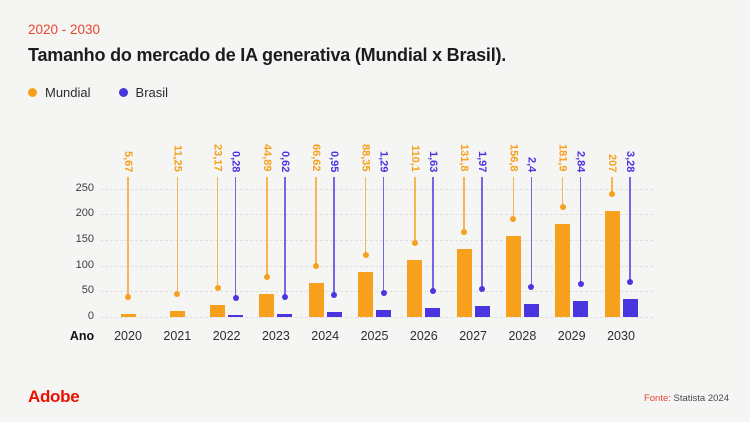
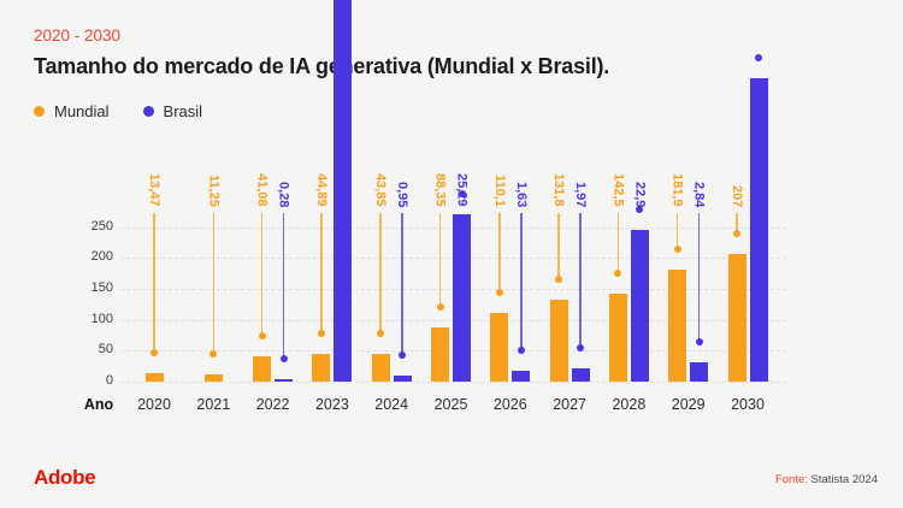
Mundial/2020: 5,67 -> 13,47
Mundial/2022: 23,17 -> 41,08
Brasil/2023: 0,62 -> 77,28
Mundial/2024: 66,62 -> 43,85
Brasil/2025: 1,29 -> 25,29
Mundial/2028: 156,8 -> 142,5
Brasil/2028: 2,4 -> 22,9
Brasil/2030: 3,28 -> 45,90
